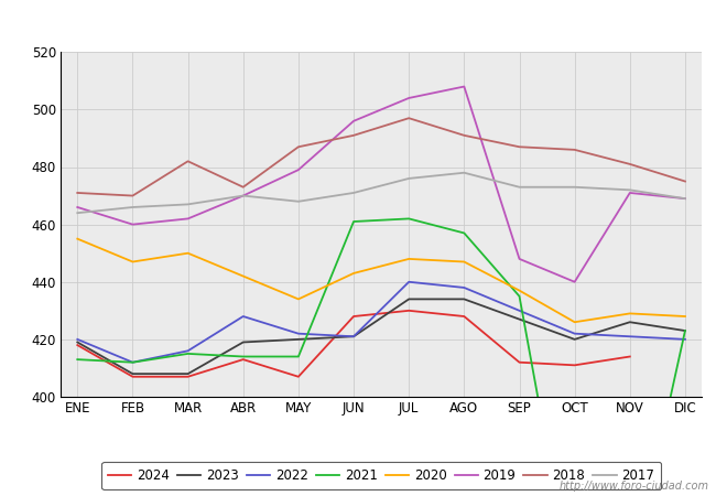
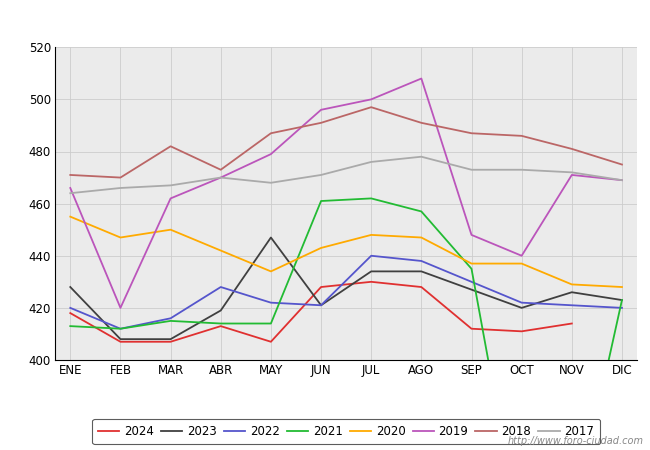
2023/ENE: 419 -> 428
2019/FEB: 460 -> 420
2023/MAY: 420 -> 447
2019/JUL: 504 -> 500
2020/OCT: 426 -> 437
